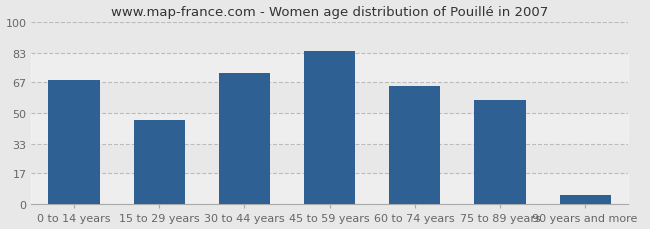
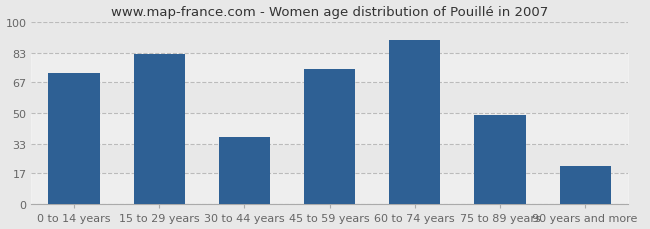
0 to 14 years: 68 -> 72
15 to 29 years: 46 -> 82
30 to 44 years: 72 -> 37
45 to 59 years: 84 -> 74
60 to 74 years: 65 -> 90
75 to 89 years: 57 -> 49
90 years and more: 5 -> 21
